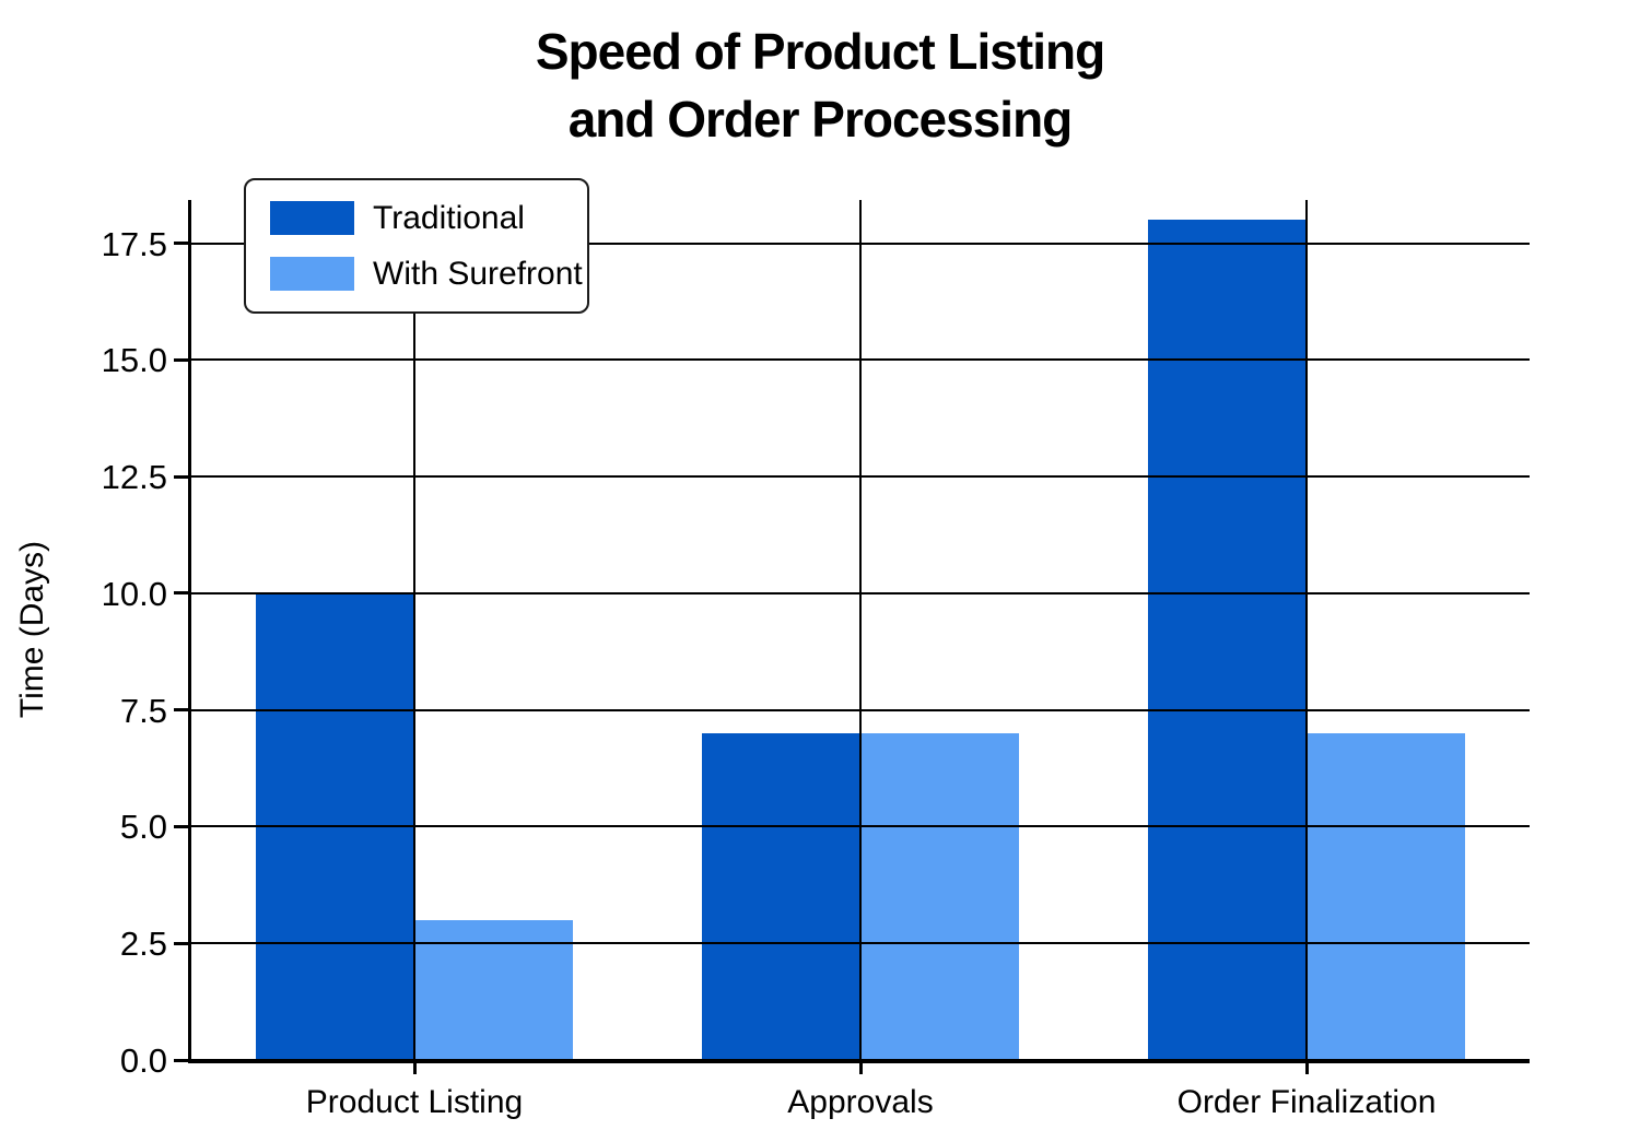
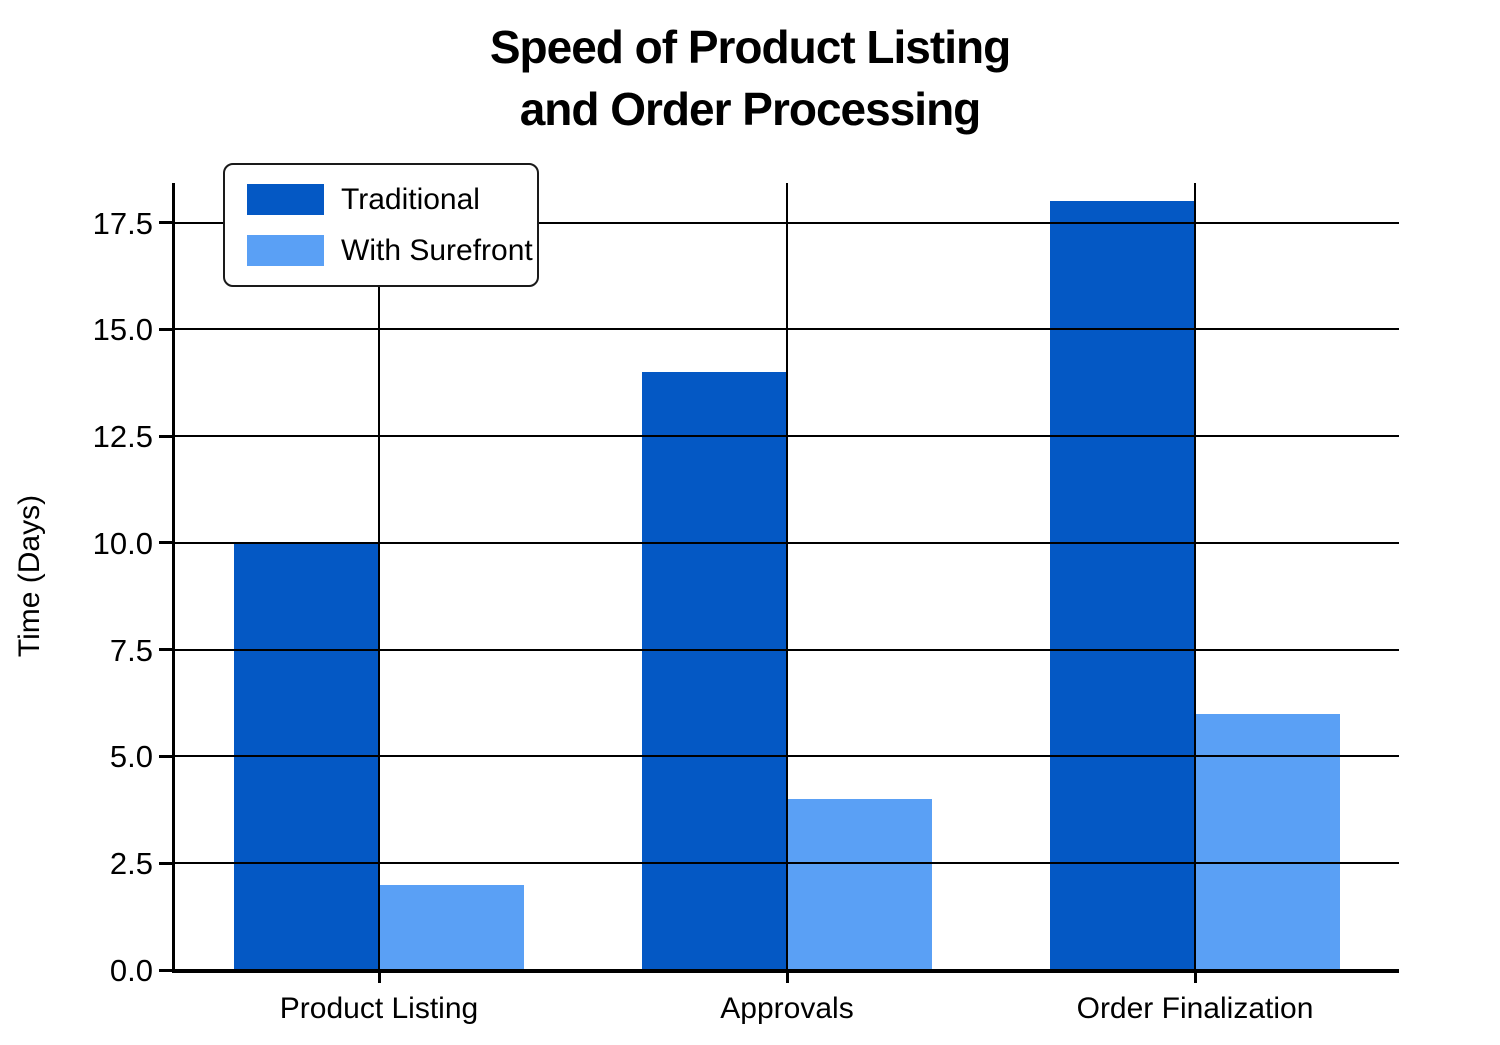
With Surefront/Product Listing: 3 -> 2
Traditional/Approvals: 7 -> 14
With Surefront/Approvals: 7 -> 4
With Surefront/Order Finalization: 7 -> 6
